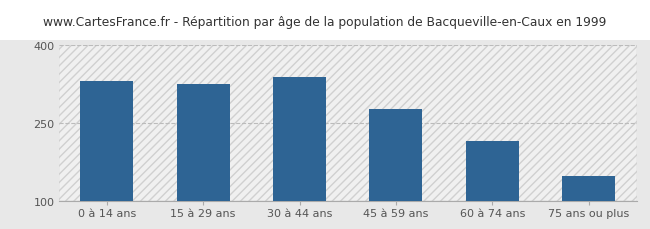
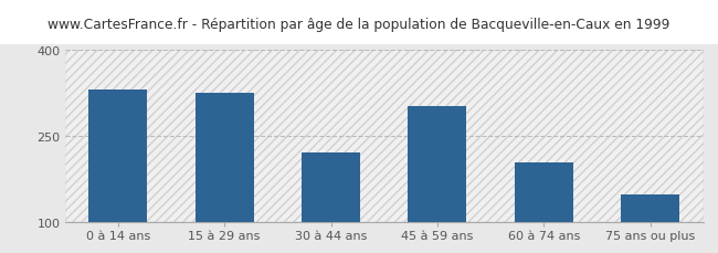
30 à 44 ans: 338 -> 222
45 à 59 ans: 278 -> 302
60 à 74 ans: 215 -> 204
